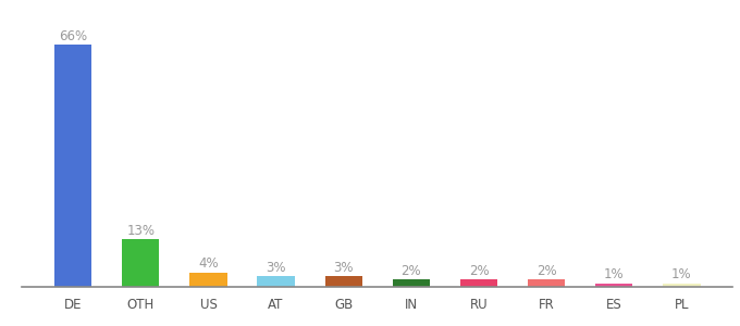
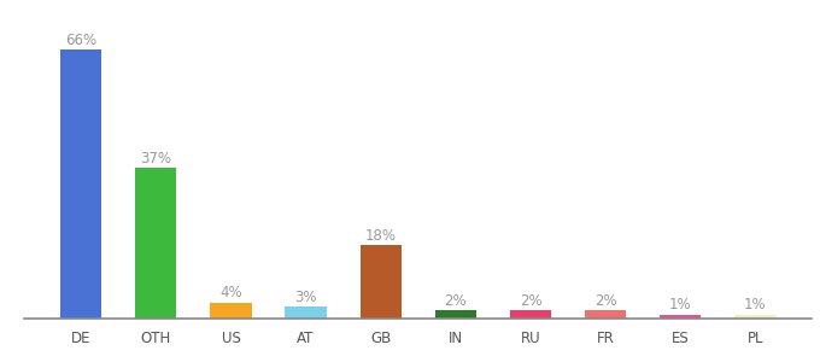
OTH: 13% -> 37%
GB: 3% -> 18%
